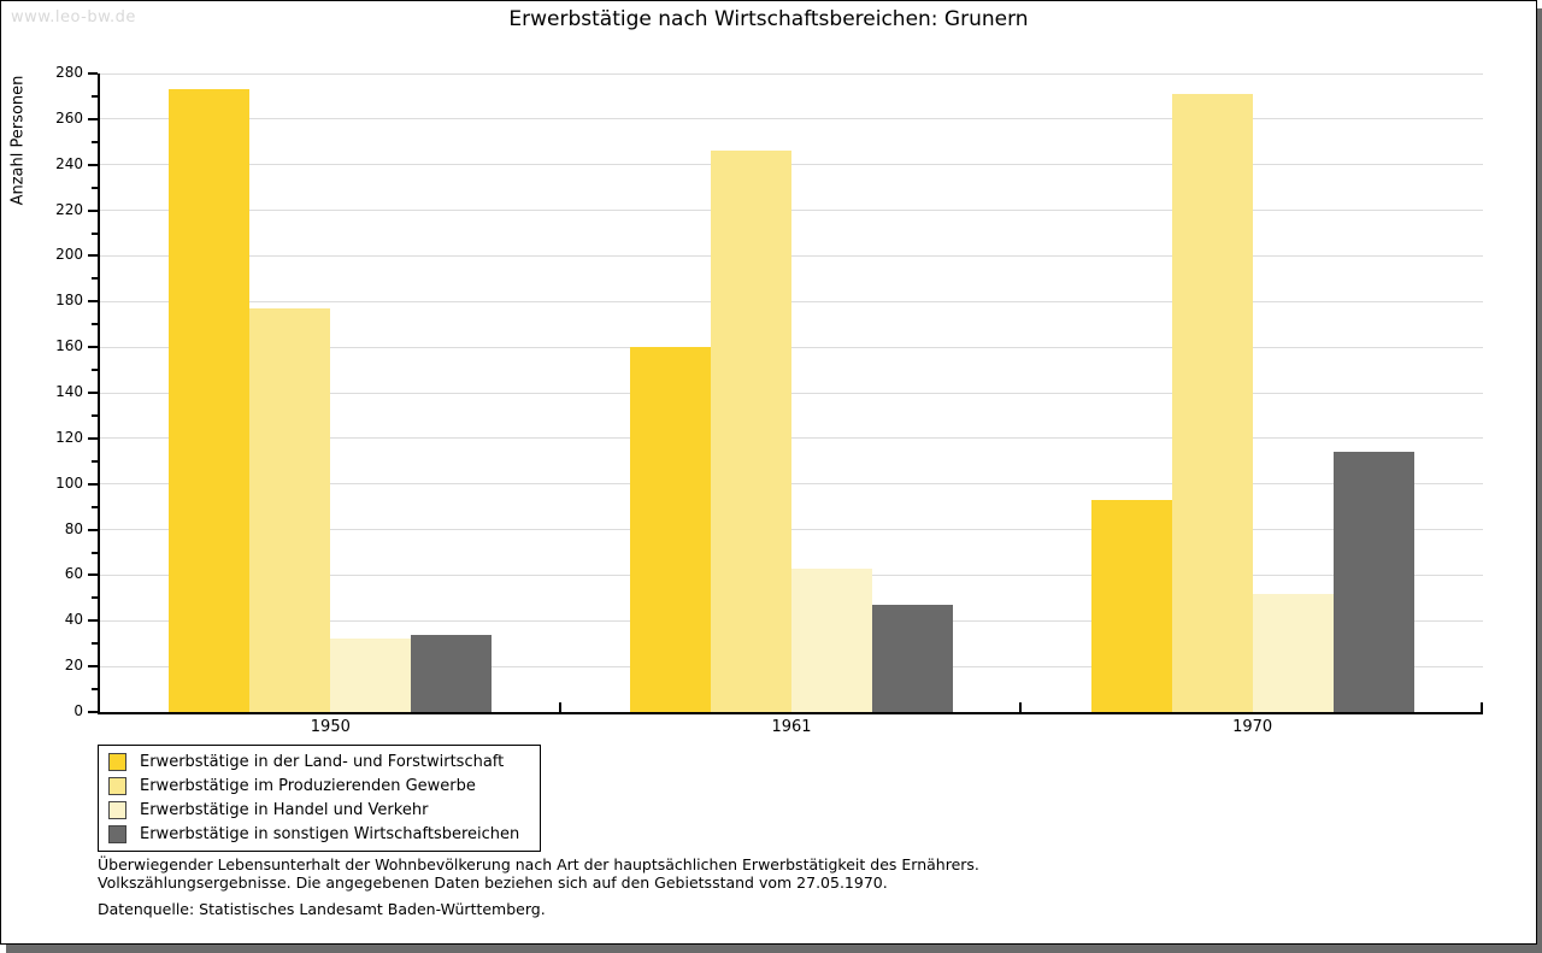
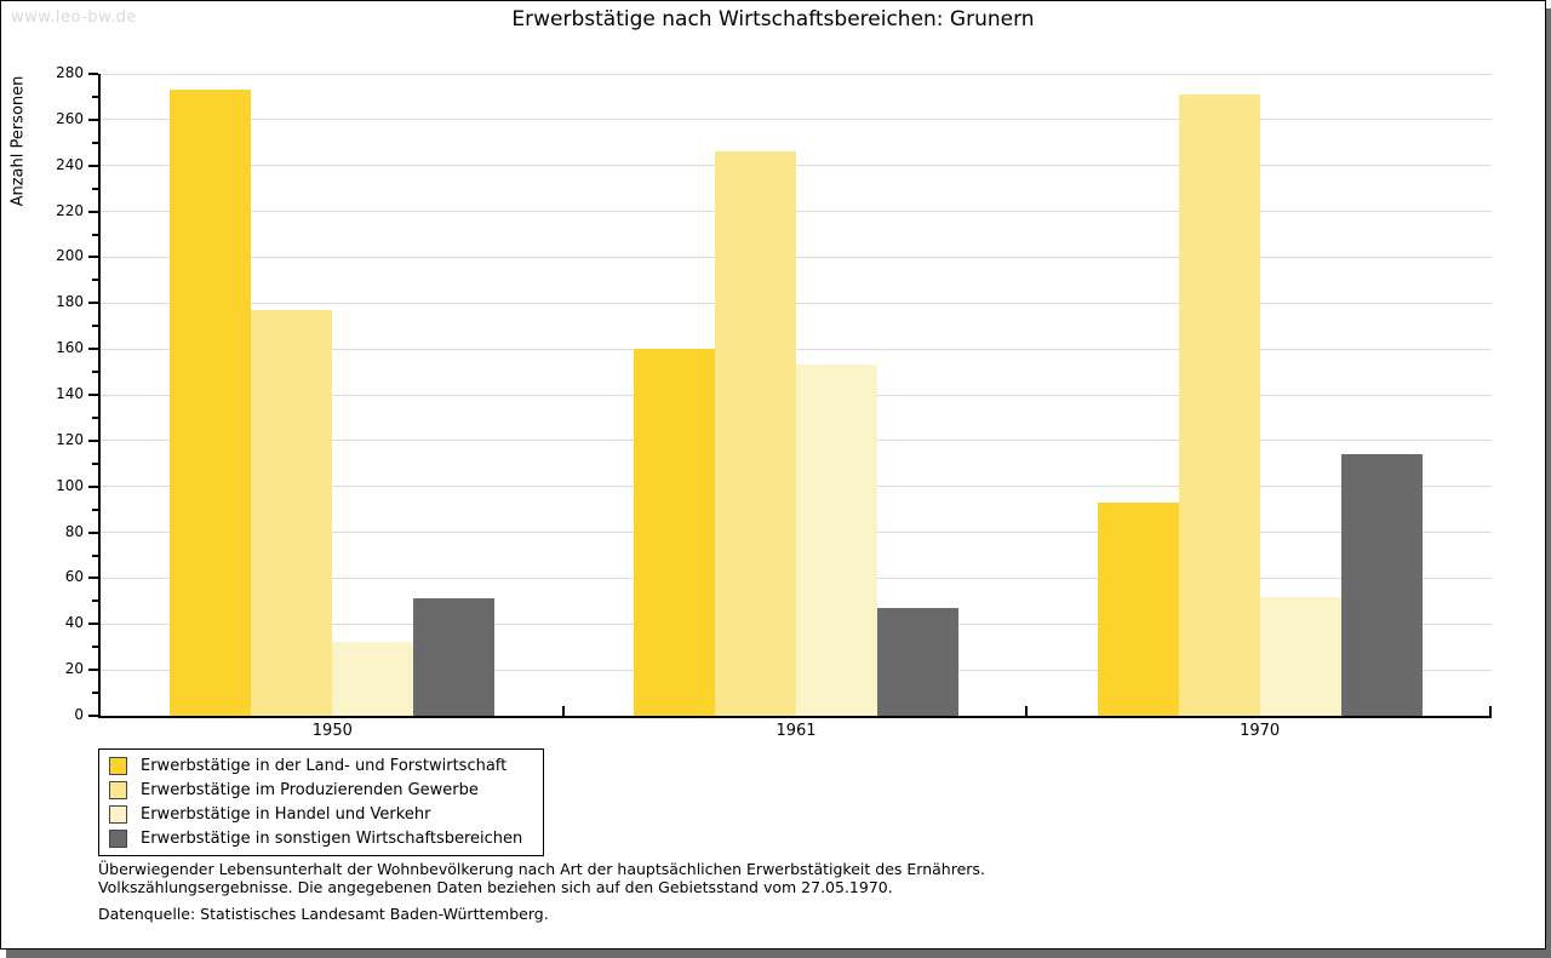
Erwerbstätige in sonstigen Wirtschaftsbereichen/1950: 34 -> 51
Erwerbstätige in Handel und Verkehr/1961: 63 -> 153
